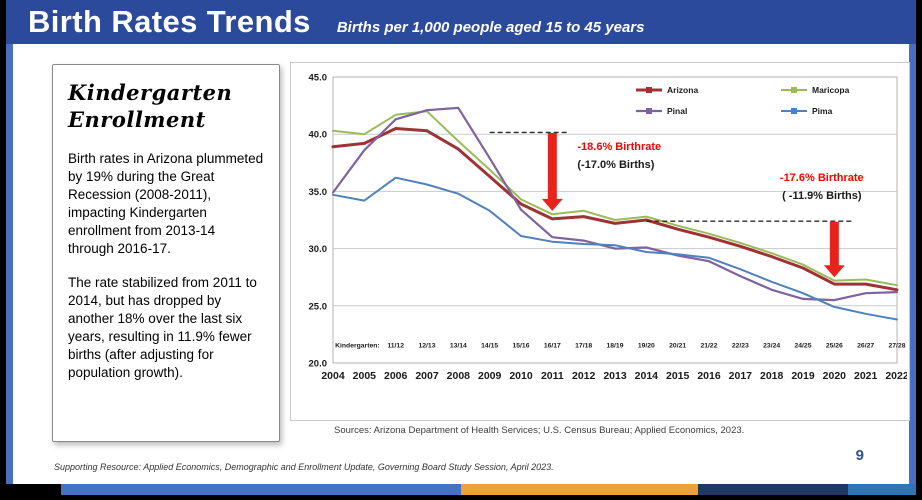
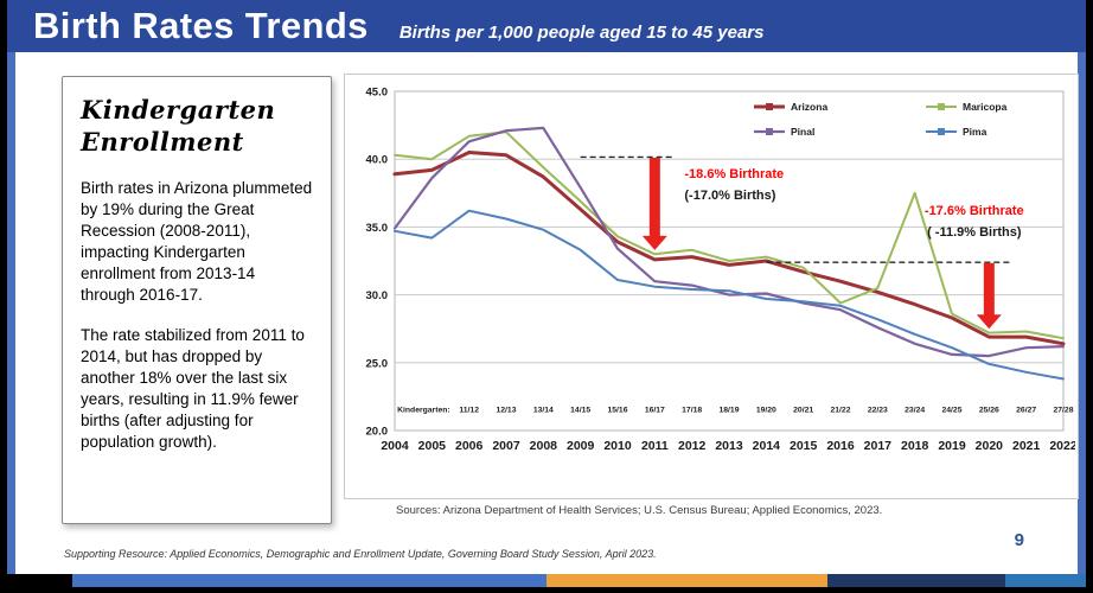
Maricopa/2016: 31.3 -> 29.4
Maricopa/2018: 29.6 -> 37.5
